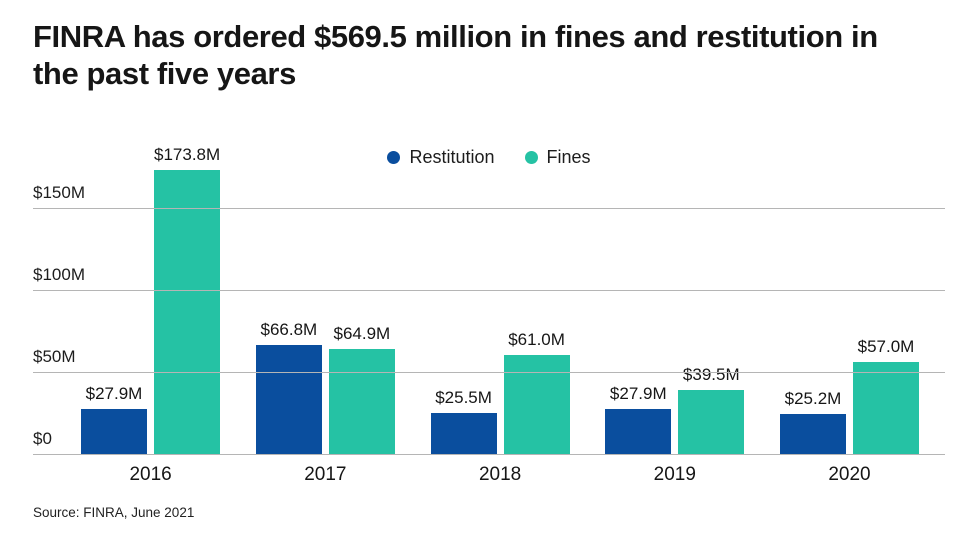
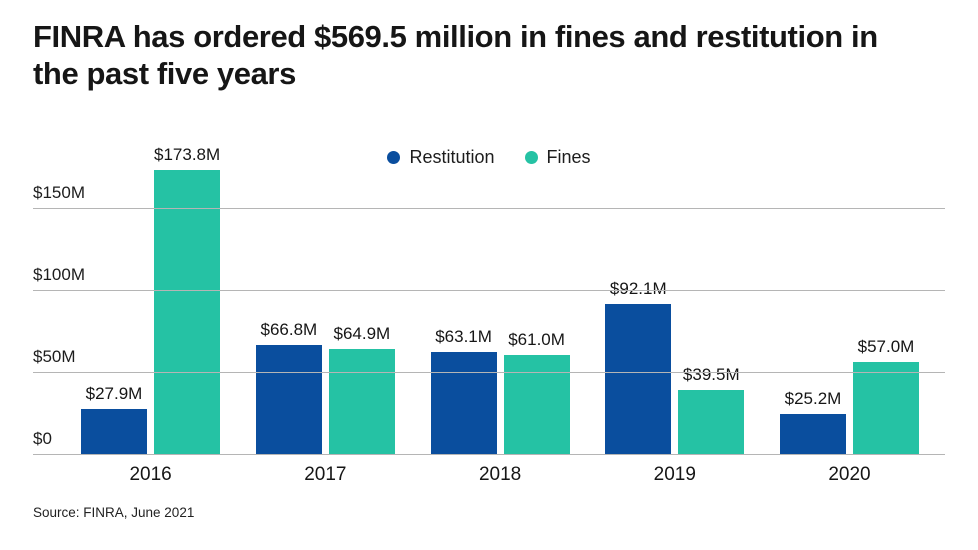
Restitution/2018: $25.5M -> $63.1M
Restitution/2019: $27.9M -> $92.1M
